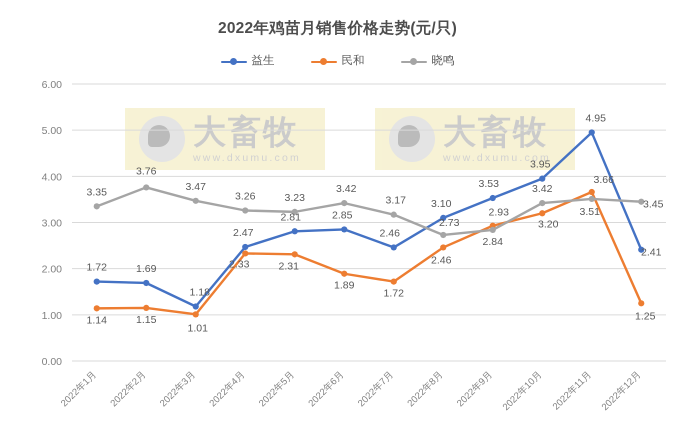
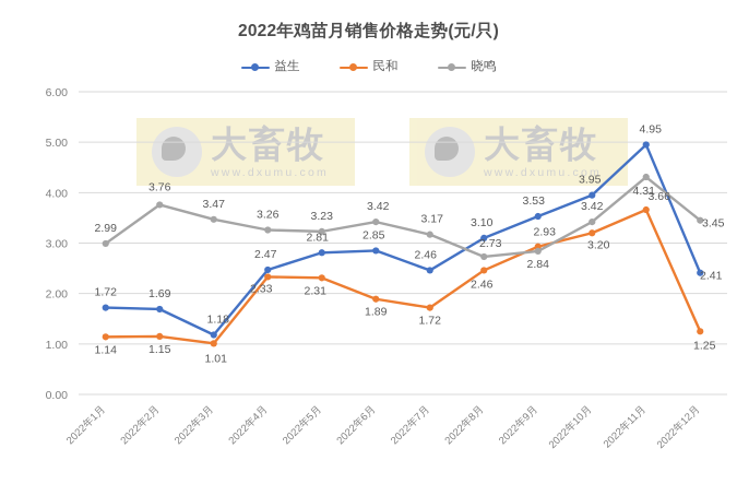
晓鸣/2022年1月: 3.35 -> 2.99
晓鸣/2022年11月: 3.51 -> 4.31
